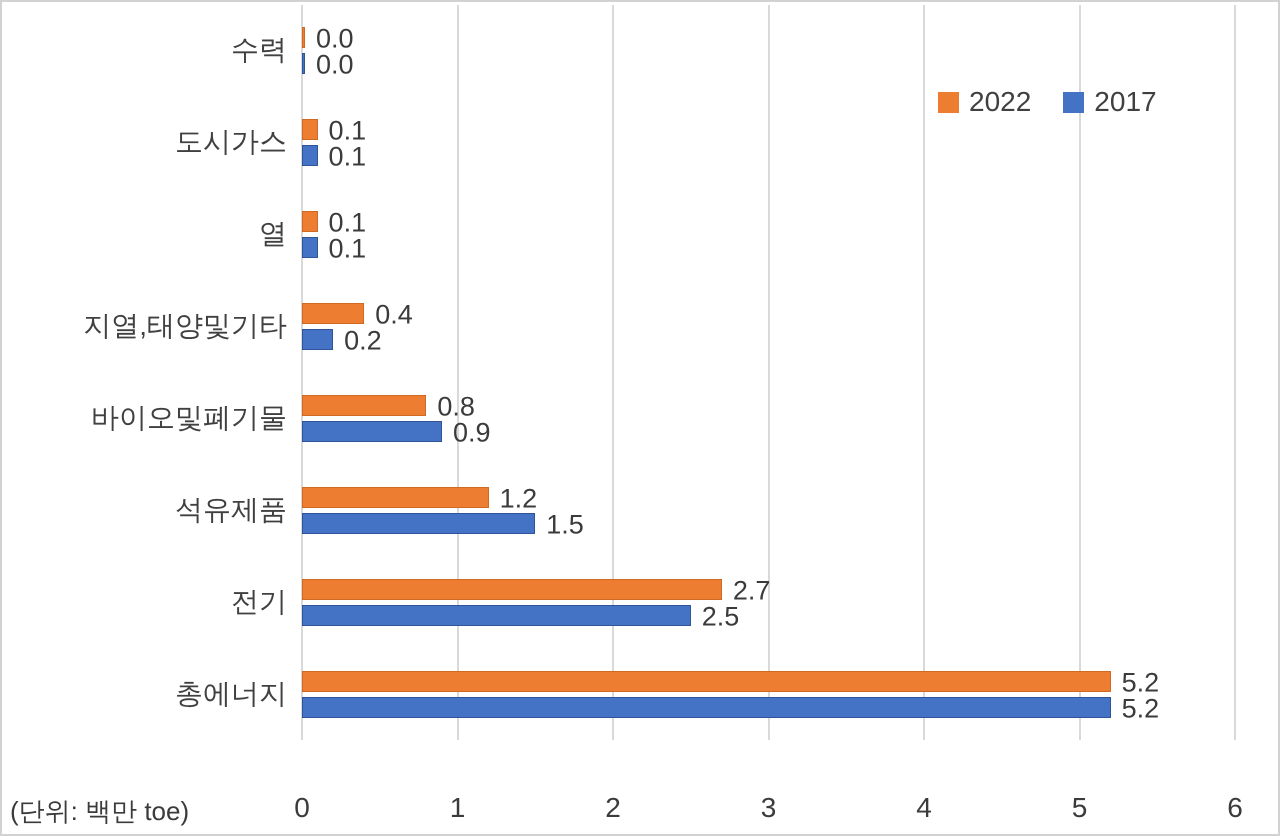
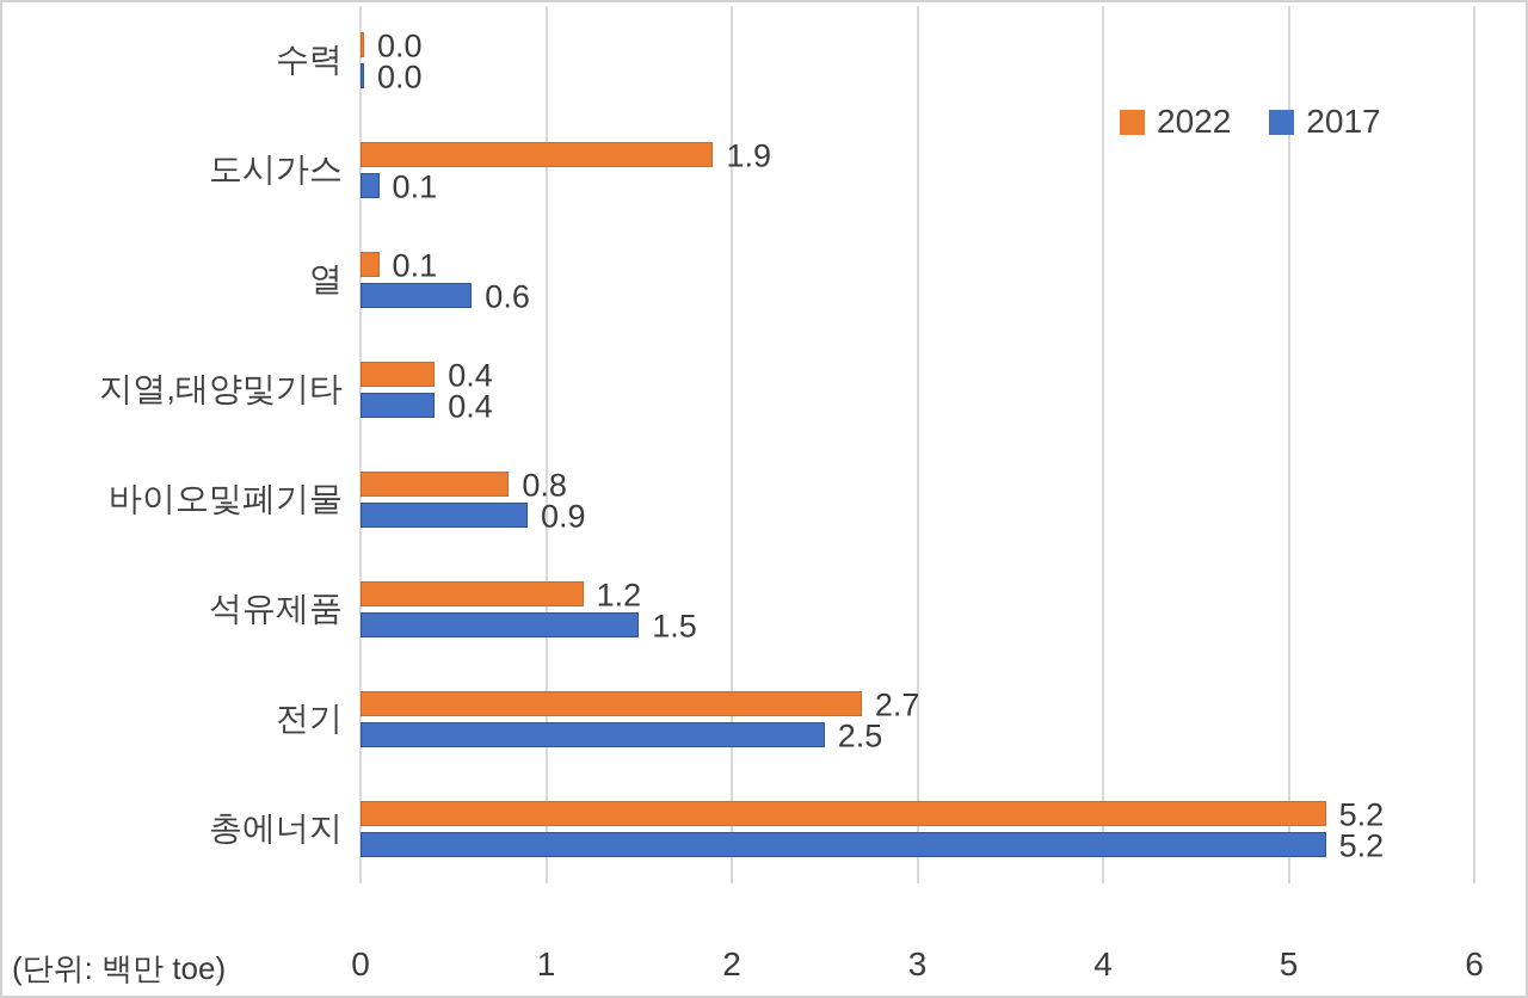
2022/도시가스: 0.1 -> 1.9
2017/열: 0.1 -> 0.6
2017/지열,태양및기타: 0.2 -> 0.4
